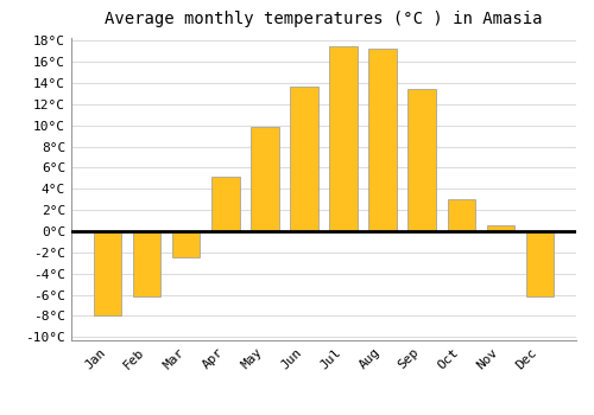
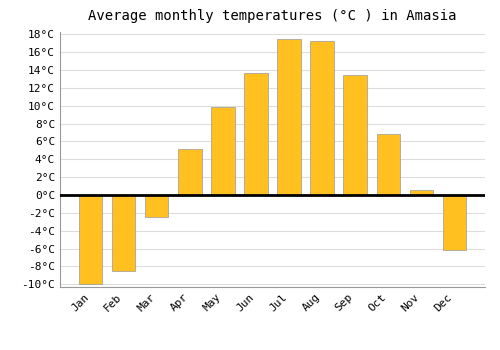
Jan: -8.0°C -> -10.0°C
Feb: -6.2°C -> -8.5°C
Oct: 3.0°C -> 6.8°C
